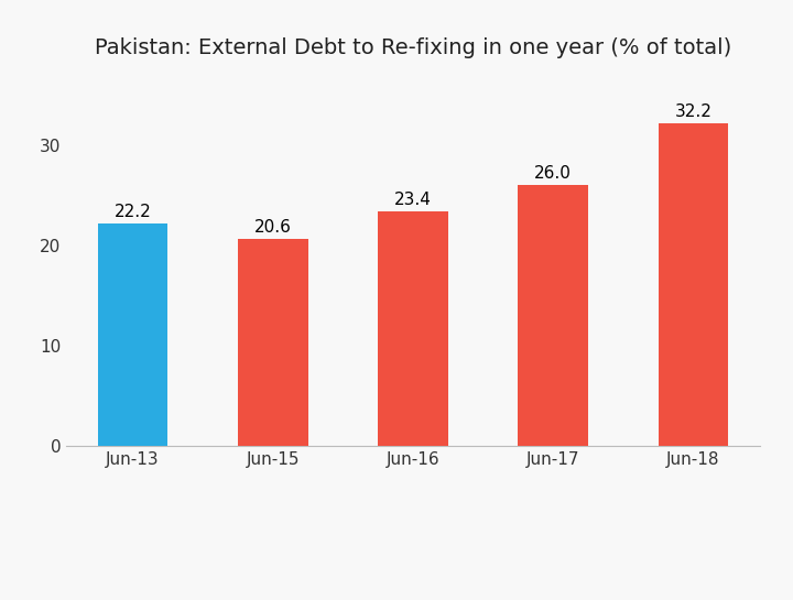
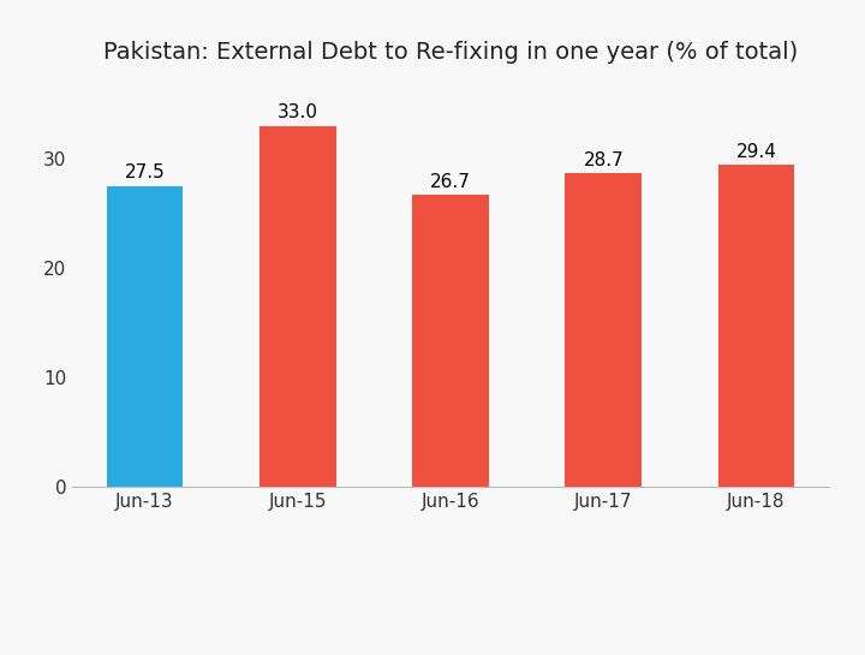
Jun-13: 22.2 -> 27.5
Jun-15: 20.6 -> 33.0
Jun-16: 23.4 -> 26.7
Jun-17: 26.0 -> 28.7
Jun-18: 32.2 -> 29.4
